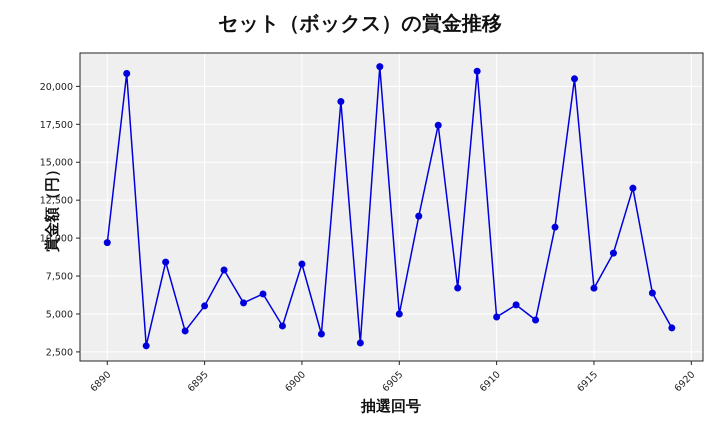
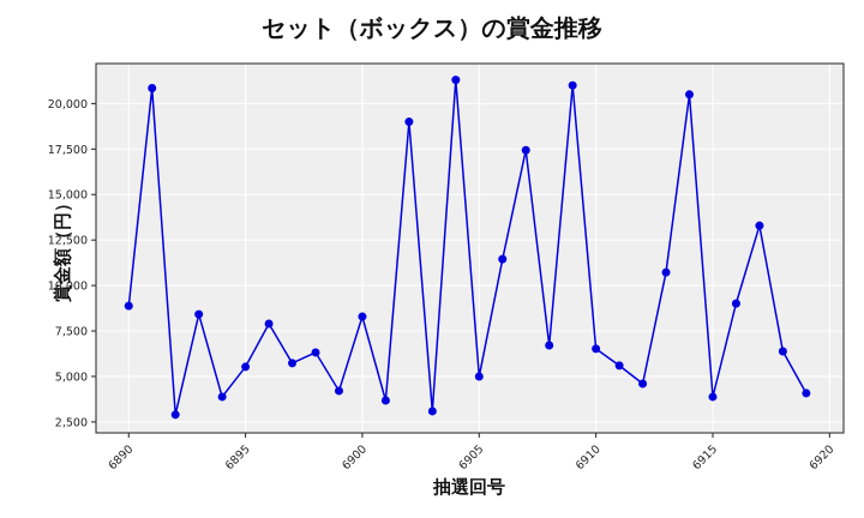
6890: 9700 -> 8900
6910: 4800 -> 6500
6915: 6700 -> 3900
